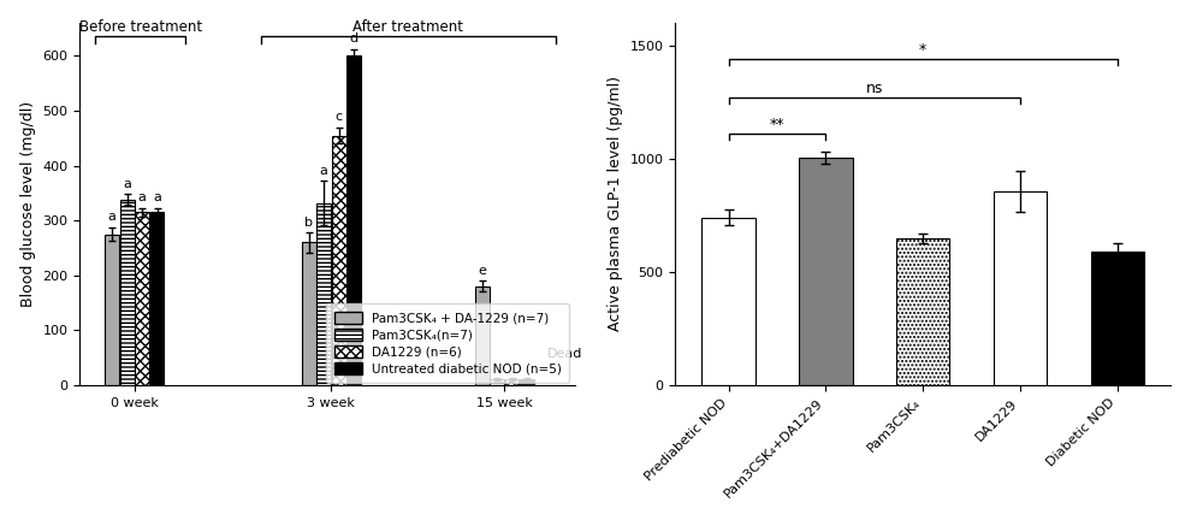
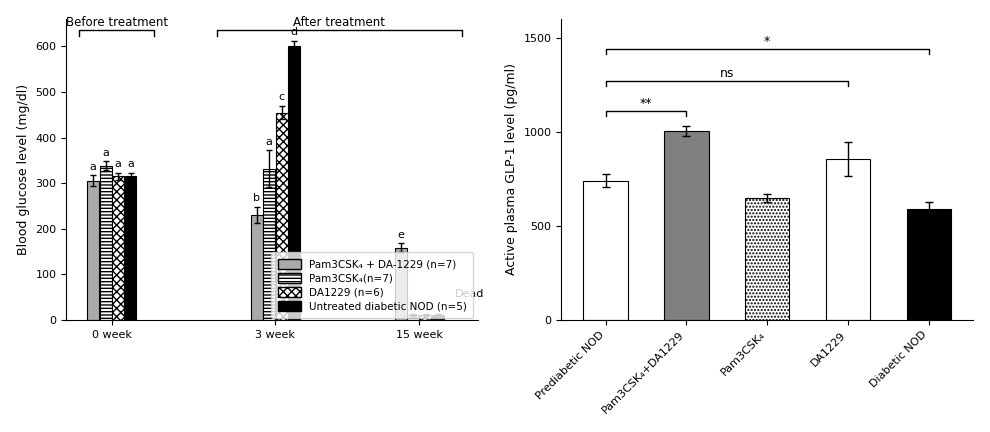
Pam3CSK₄ + DA-1229 (n=7)/0 week: 275 -> 305
Pam3CSK₄ + DA-1229 (n=7)/3 week: 260 -> 230
Pam3CSK₄ + DA-1229 (n=7)/15 week: 180 -> 158
